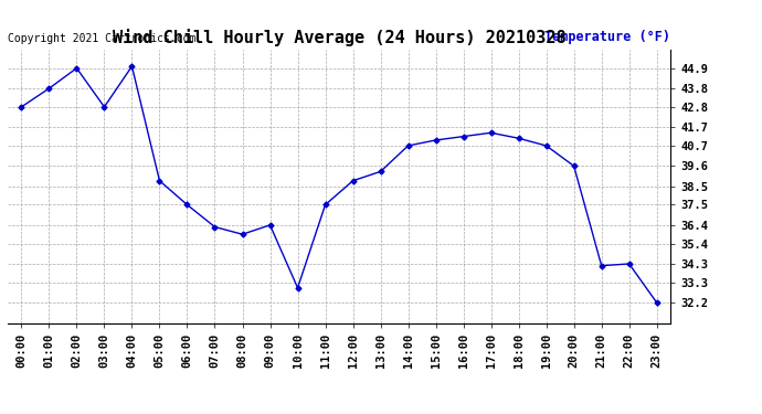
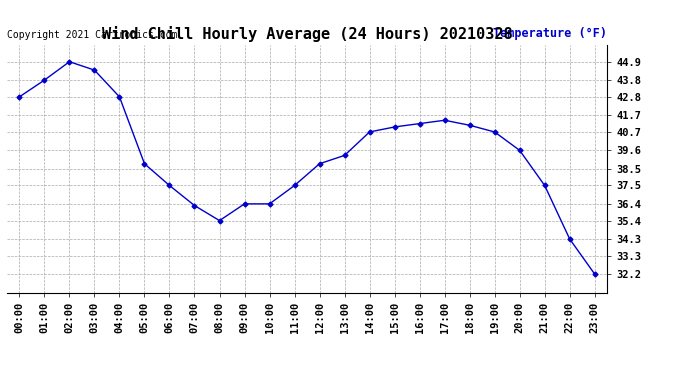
03:00: 42.8 -> 44.4
04:00: 45.0 -> 42.8
08:00: 35.9 -> 35.4
10:00: 33.0 -> 36.4
21:00: 34.2 -> 37.5
